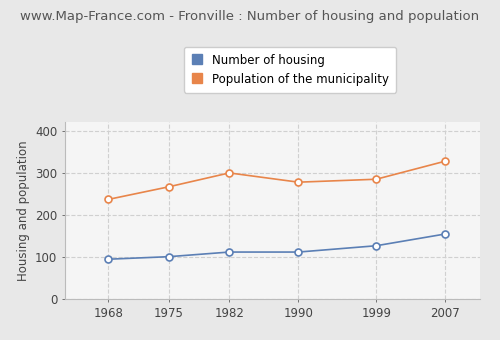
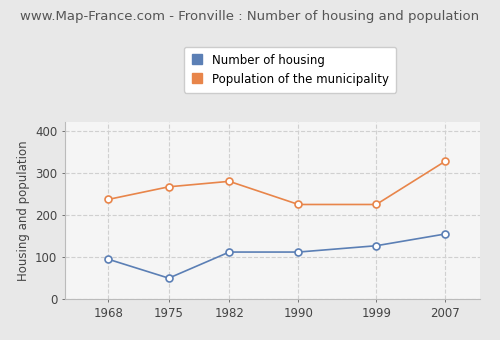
Number of housing/1975: 101 -> 50
Population of the municipality/1982: 300 -> 280
Population of the municipality/1990: 278 -> 225
Population of the municipality/1999: 285 -> 225
